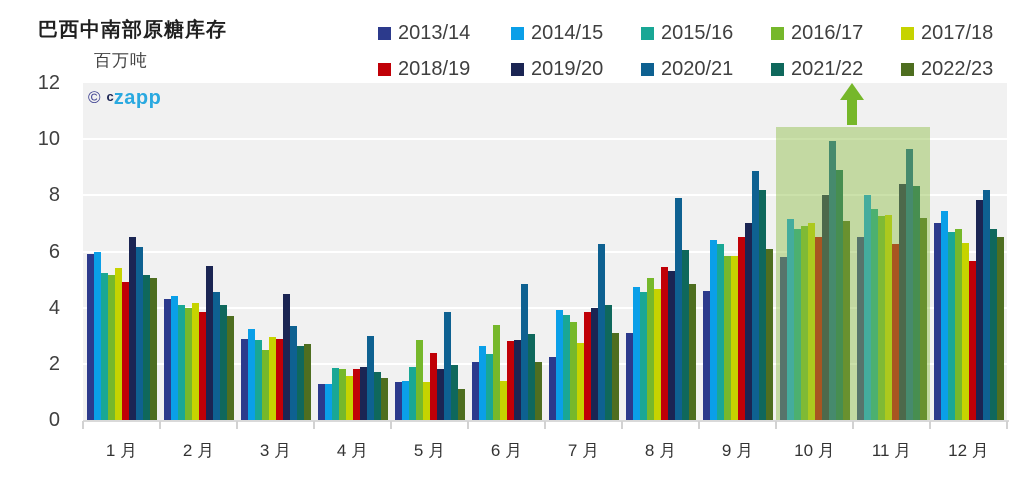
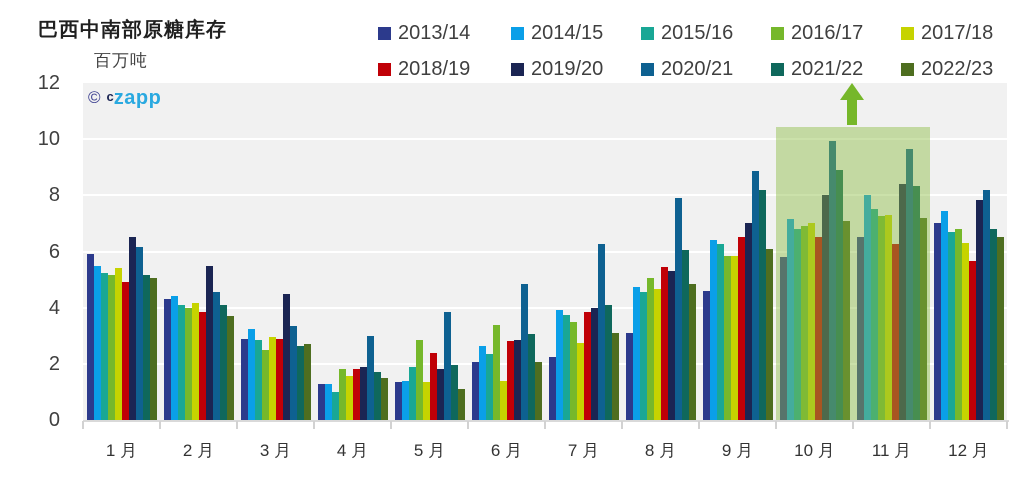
2014/15/1 月: 6.0 -> 5.5
2015/16/4 月: 1.9 -> 1.0
